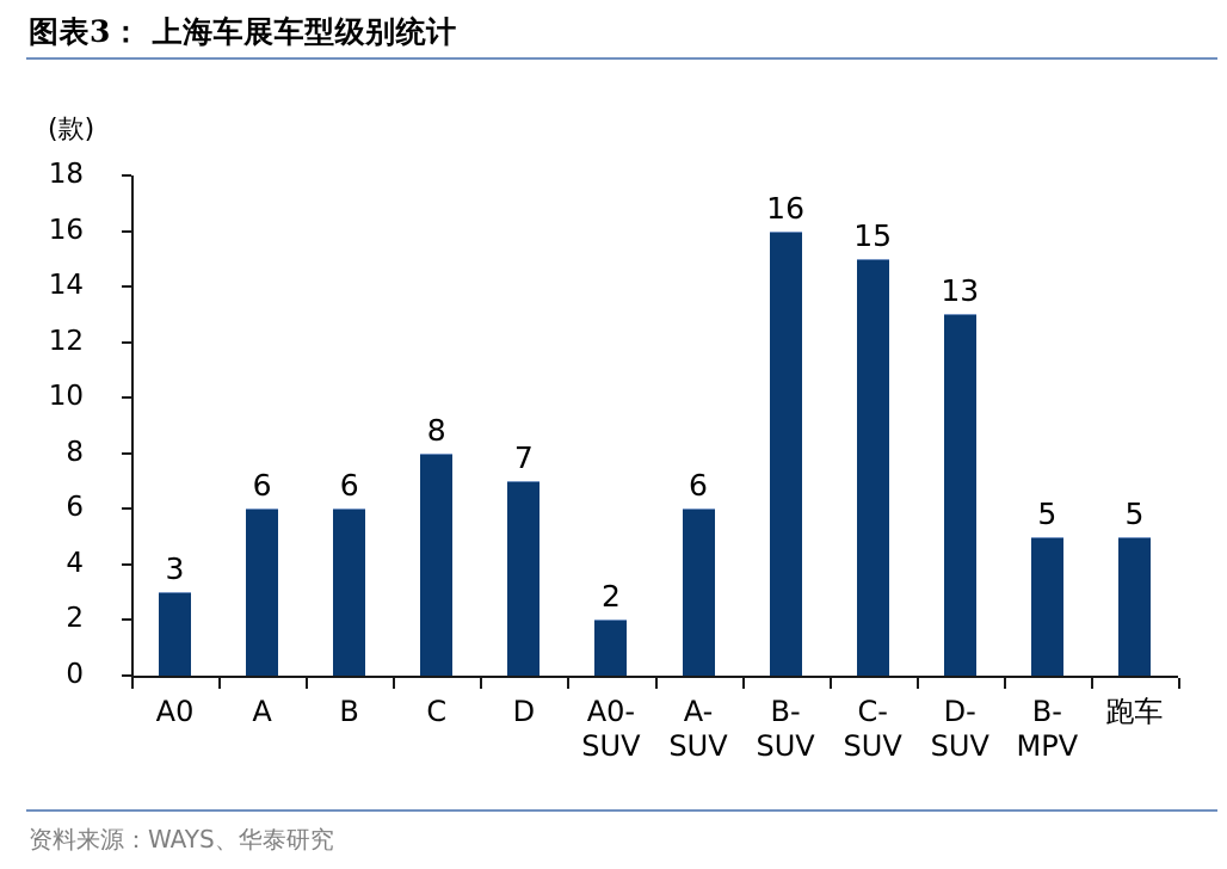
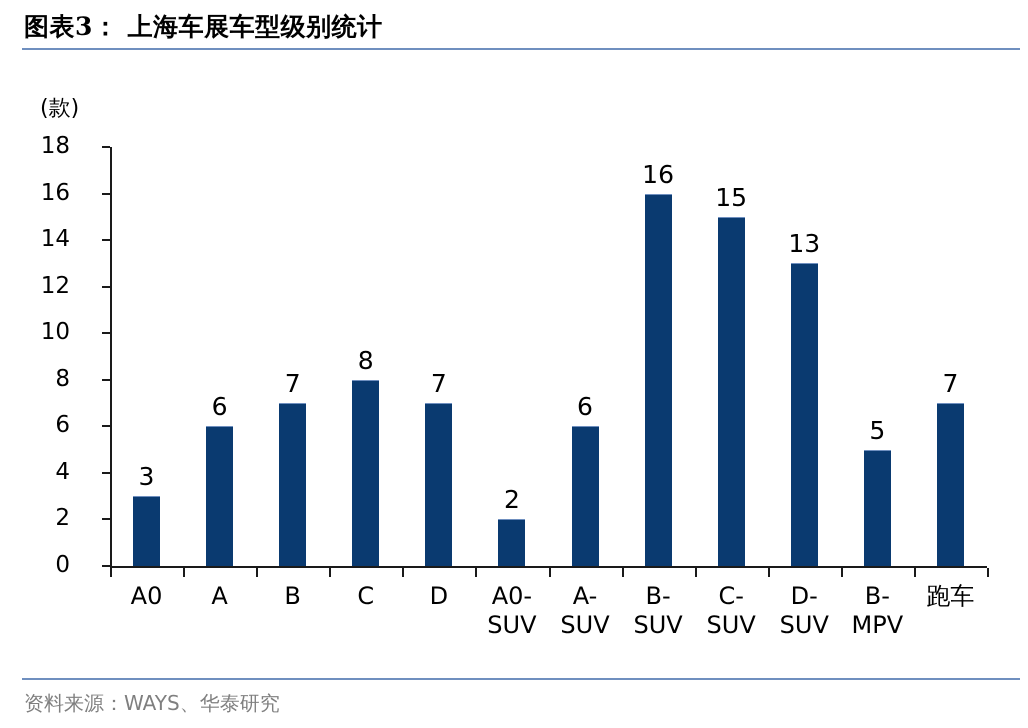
B: 6 -> 7
跑车: 5 -> 7
